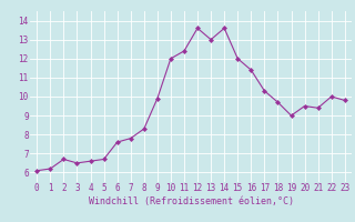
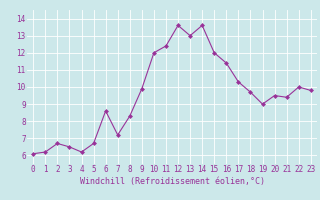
4: 6.6 -> 6.2
6: 7.6 -> 8.6
7: 7.8 -> 7.2
